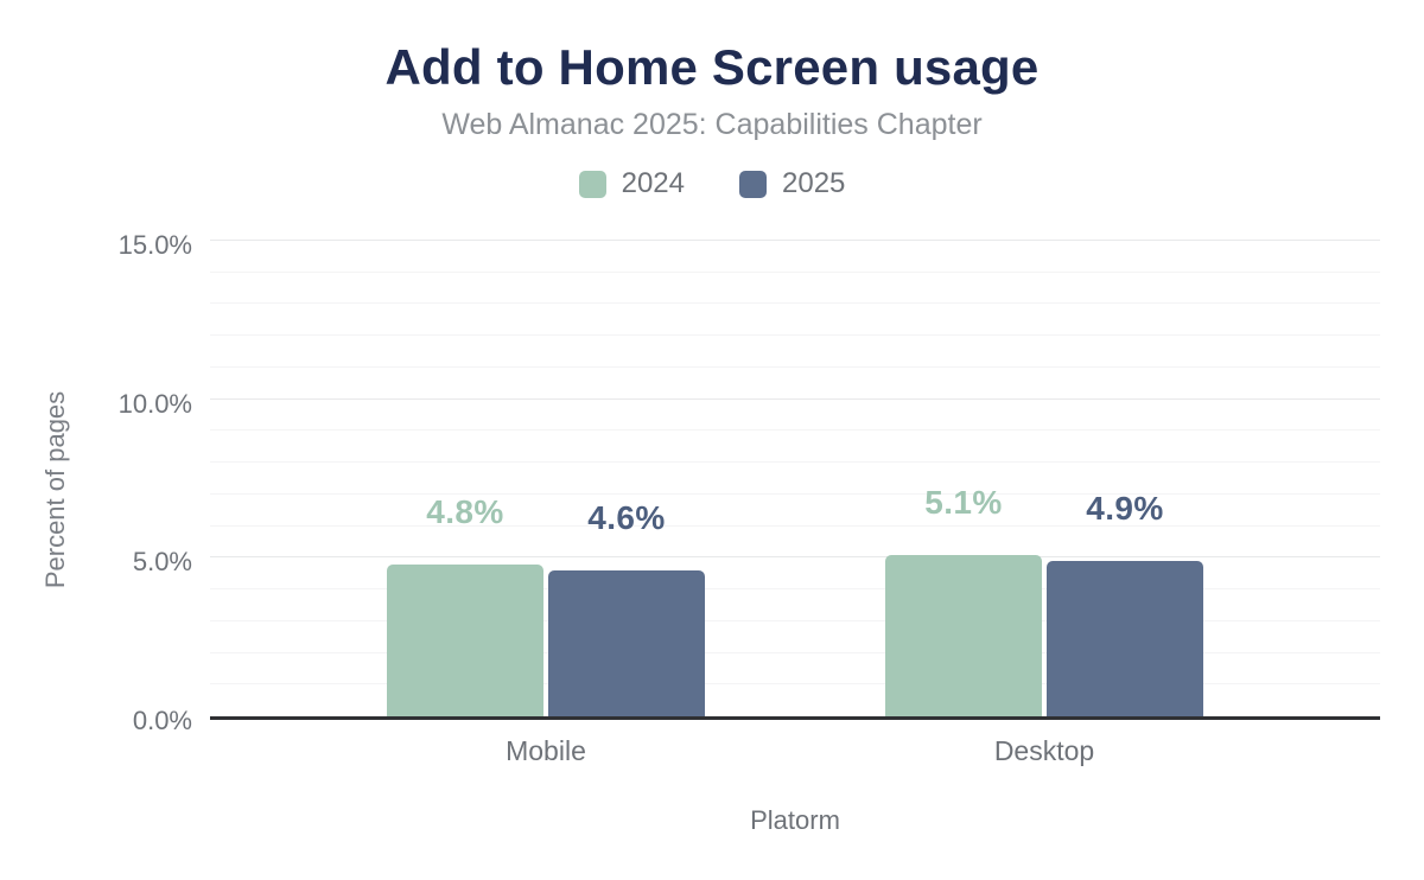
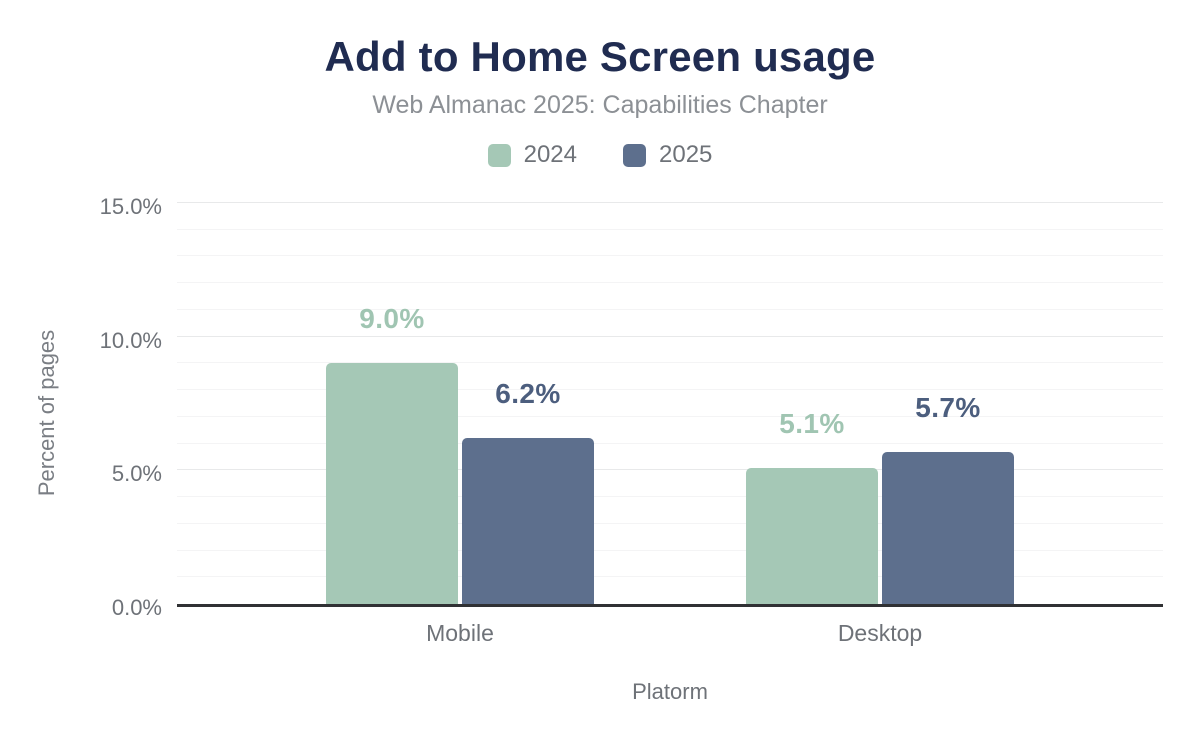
2024/Mobile: 4.8% -> 9.0%
2025/Mobile: 4.6% -> 6.2%
2025/Desktop: 4.9% -> 5.7%
